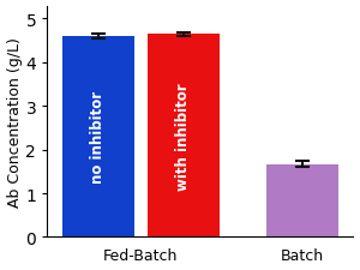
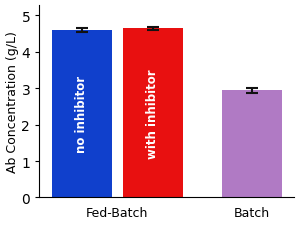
Batch: 1.67 -> 2.95
